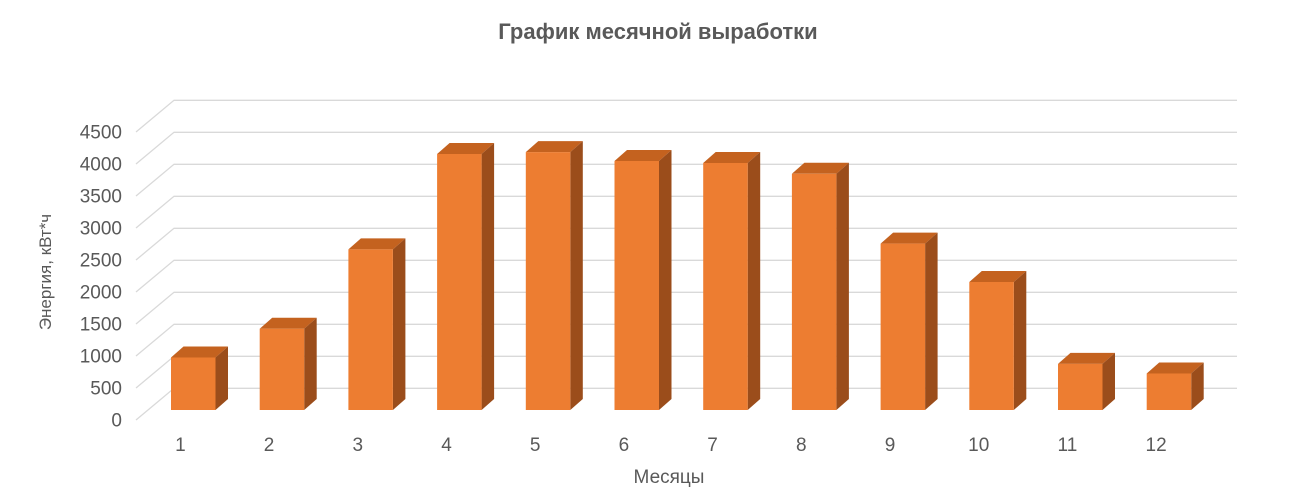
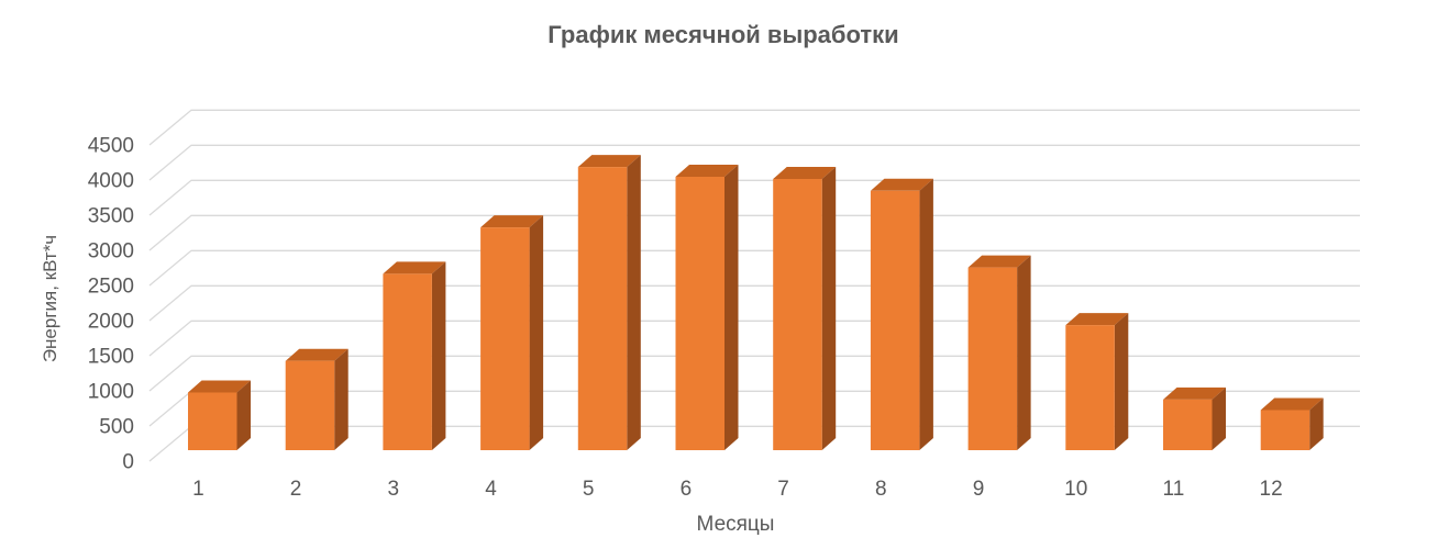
4: 4000 -> 3200
10: 2000 -> 1800
